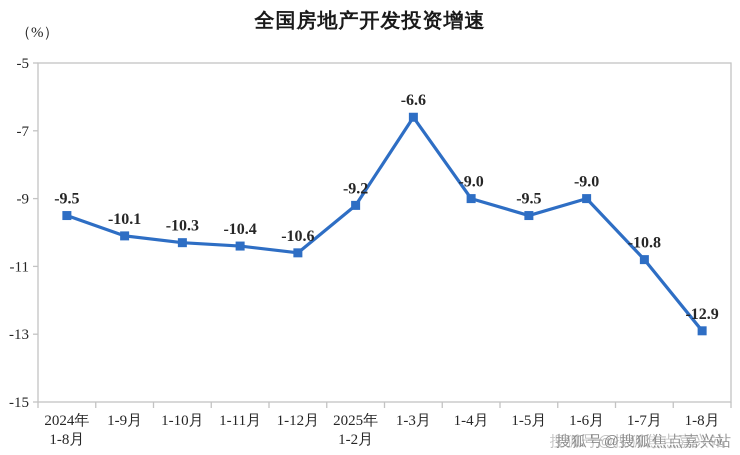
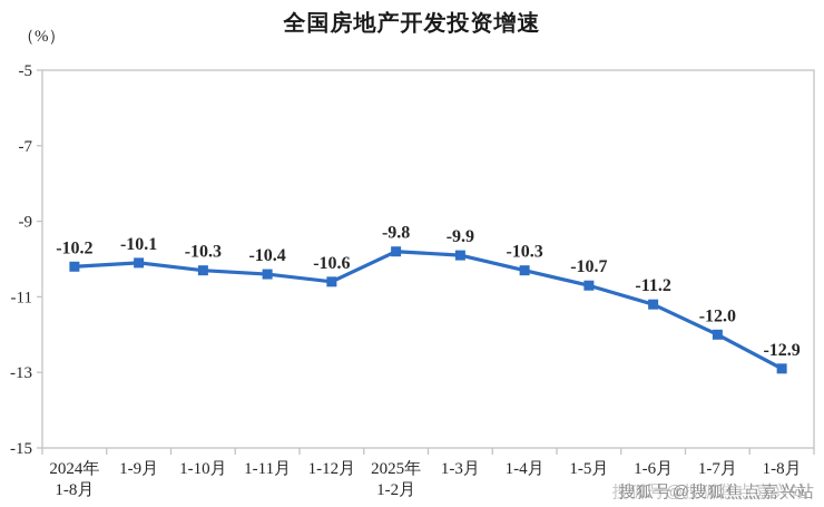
2024年 1-8月: -9.5 -> -10.2
2025年 1-2月: -9.2 -> -9.8
1-3月: -6.6 -> -9.9
1-4月: -9.0 -> -10.3
1-5月: -9.5 -> -10.7
1-6月: -9.0 -> -11.2
1-7月: -10.8 -> -12.0
